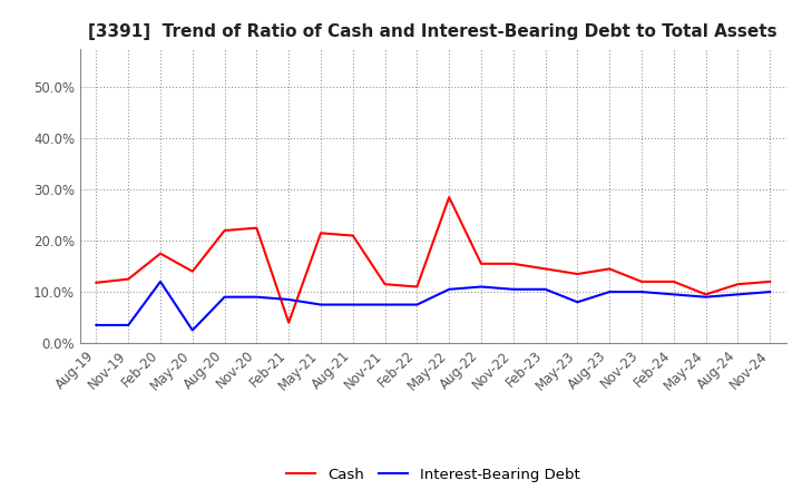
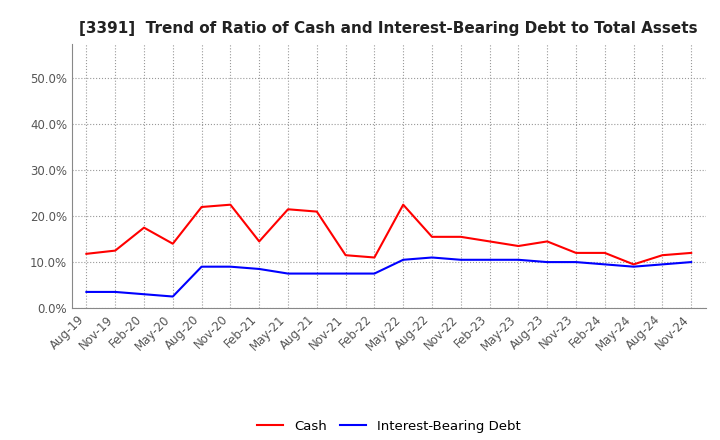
Interest-Bearing Debt/Feb-20: 12.0% -> 3.0%
Cash/Feb-21: 4.0% -> 14.5%
Cash/May-22: 28.5% -> 22.5%
Interest-Bearing Debt/May-23: 8.0% -> 10.5%
